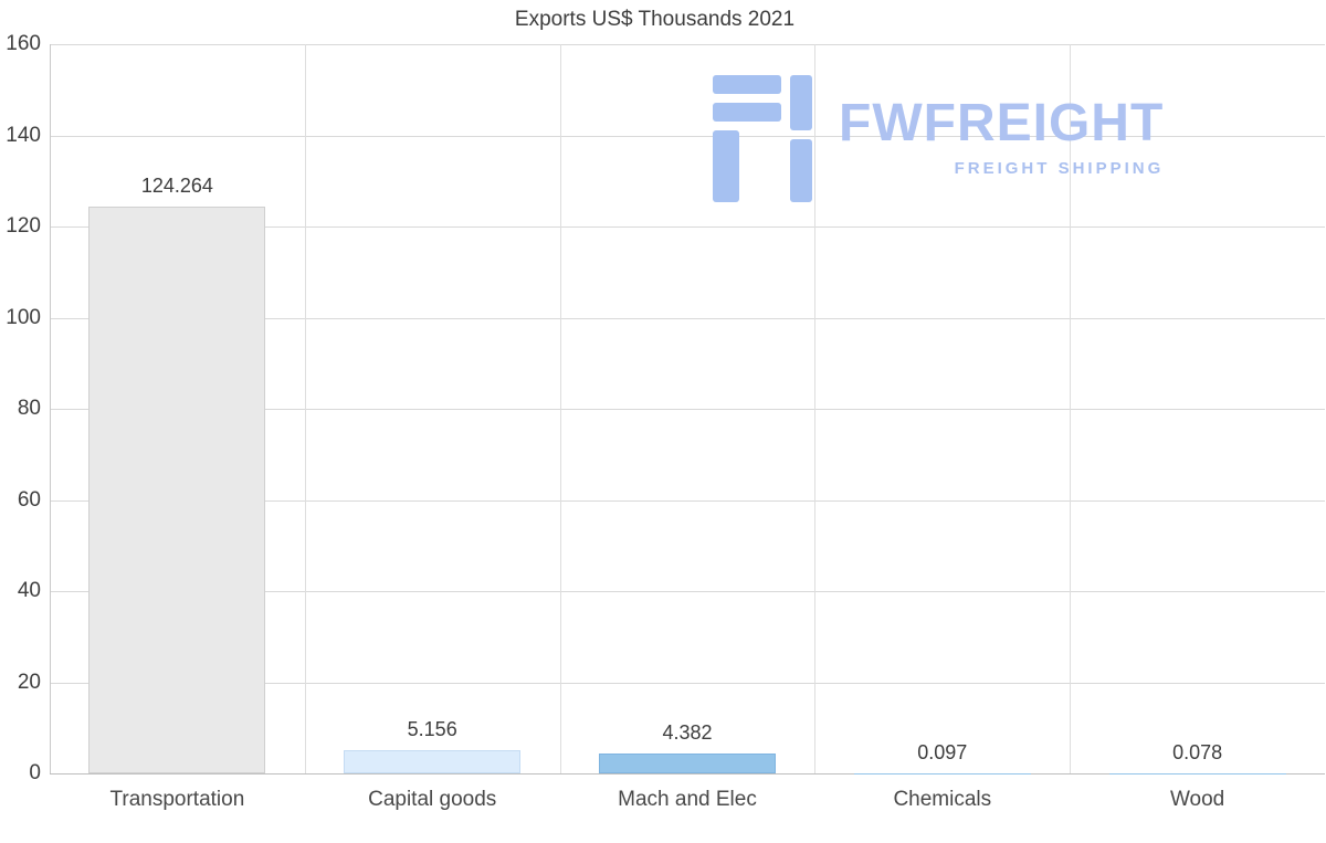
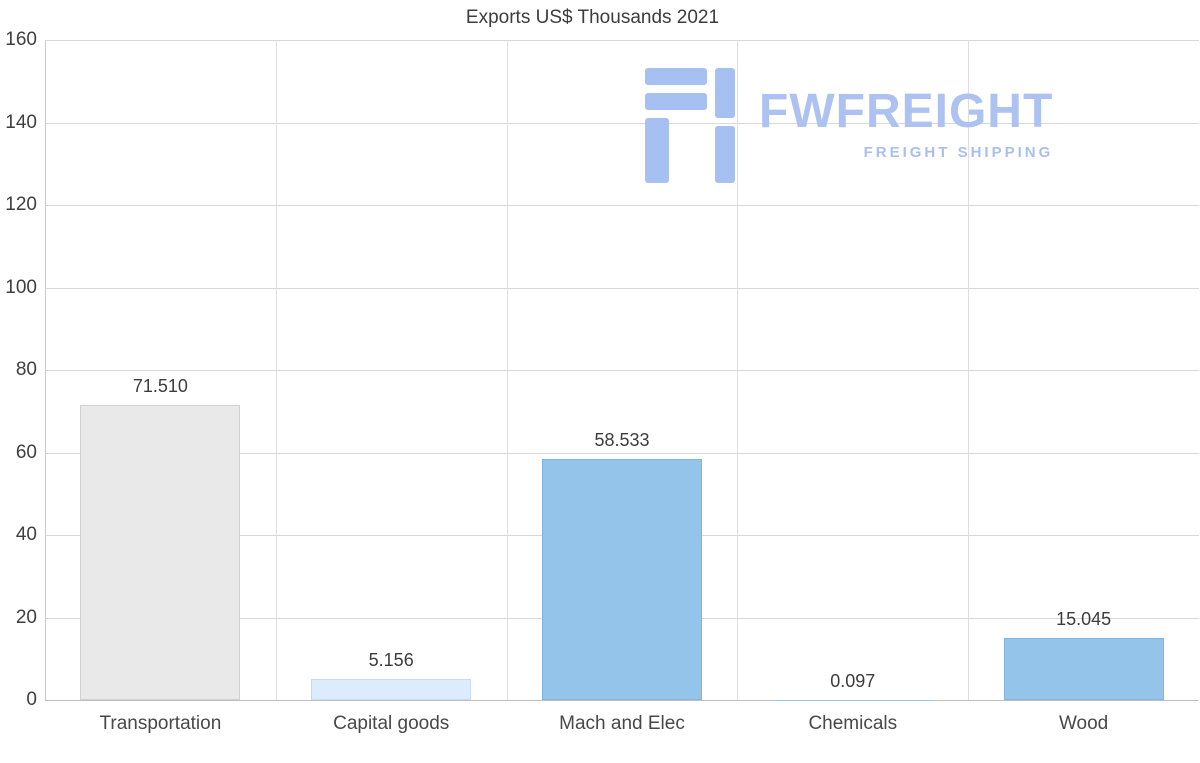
Transportation: 124.264 -> 71.510
Mach and Elec: 4.382 -> 58.533
Wood: 0.078 -> 15.045
